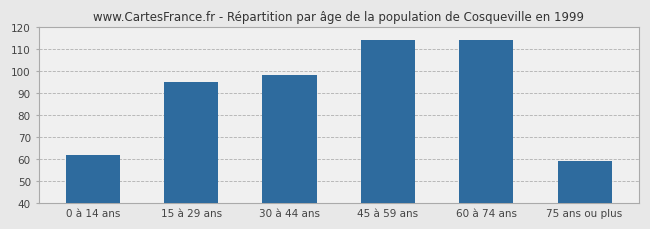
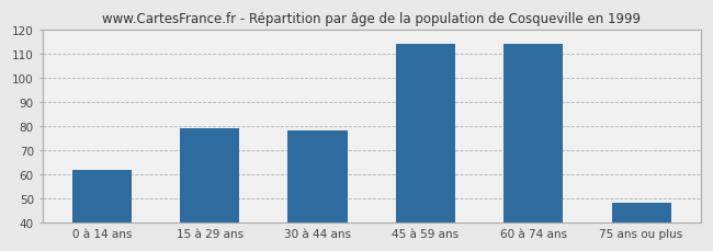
15 à 29 ans: 95 -> 79
30 à 44 ans: 98 -> 78
75 ans ou plus: 59 -> 48
